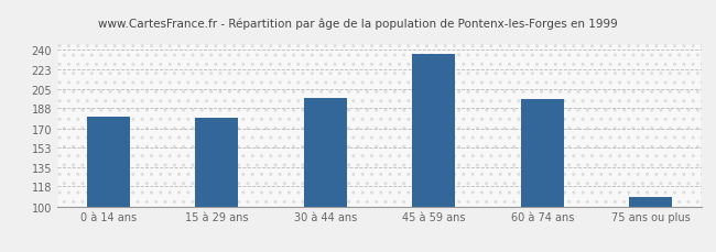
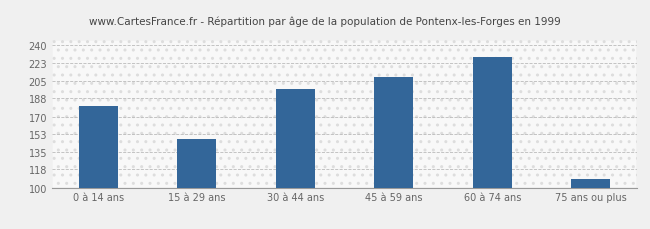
15 à 29 ans: 179 -> 148
45 à 59 ans: 237 -> 209
60 à 74 ans: 196 -> 229
